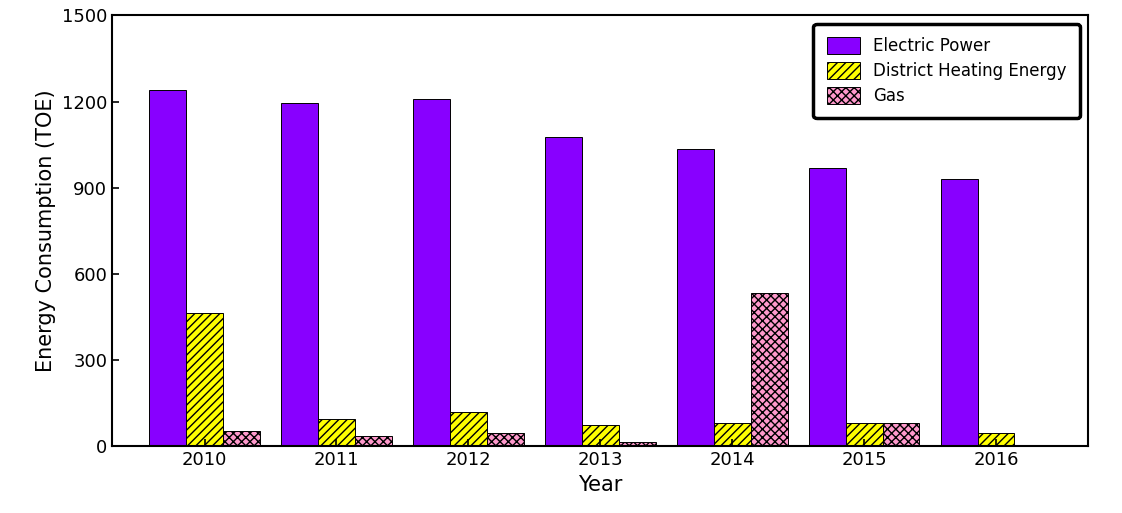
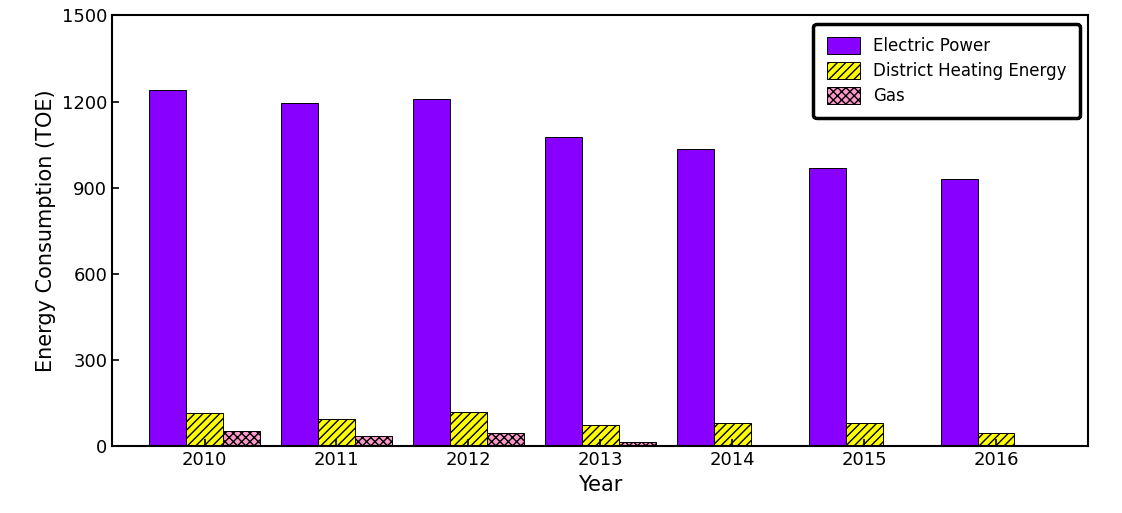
District Heating Energy/2010: 465 -> 115
Gas/2014: 535 -> 2
Gas/2015: 80 -> 2
